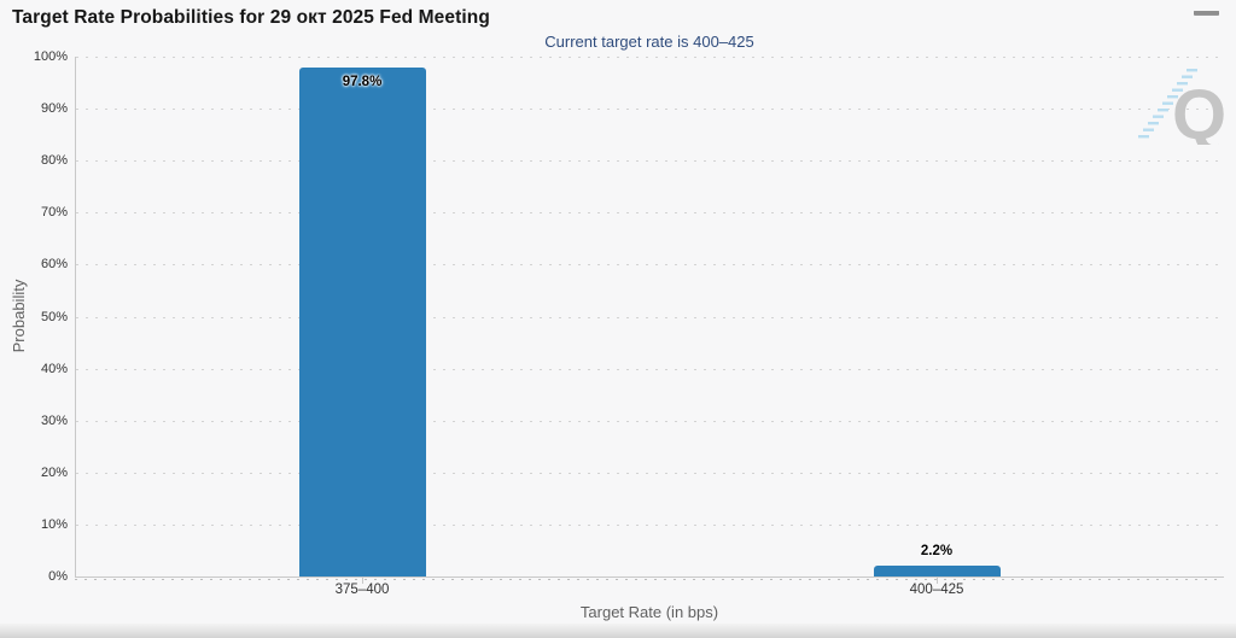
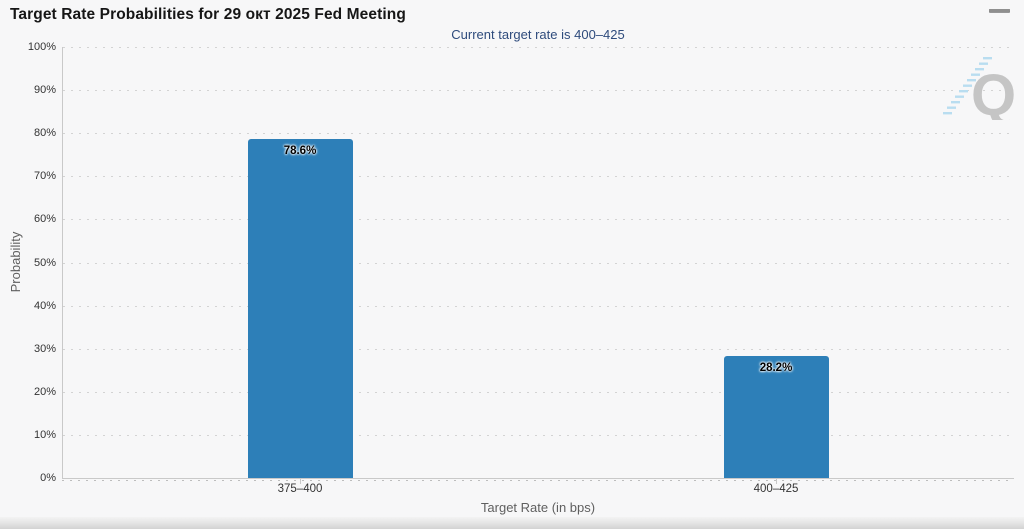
375–400: 97.8% -> 78.6%
400–425: 2.2% -> 28.2%
